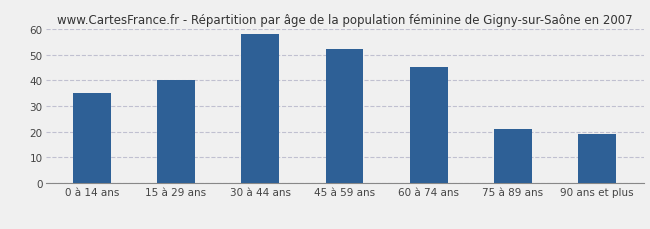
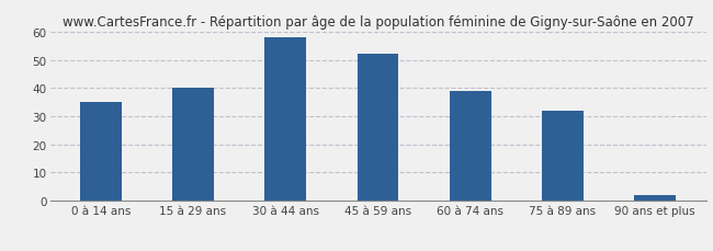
60 à 74 ans: 45 -> 39
75 à 89 ans: 21 -> 32
90 ans et plus: 19 -> 2
